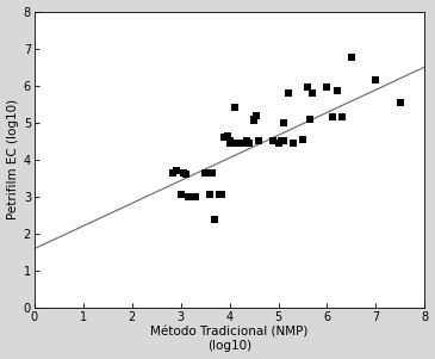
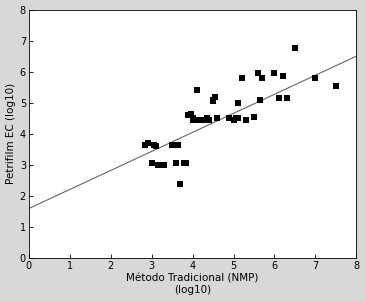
7: 6.15 -> 5.80
